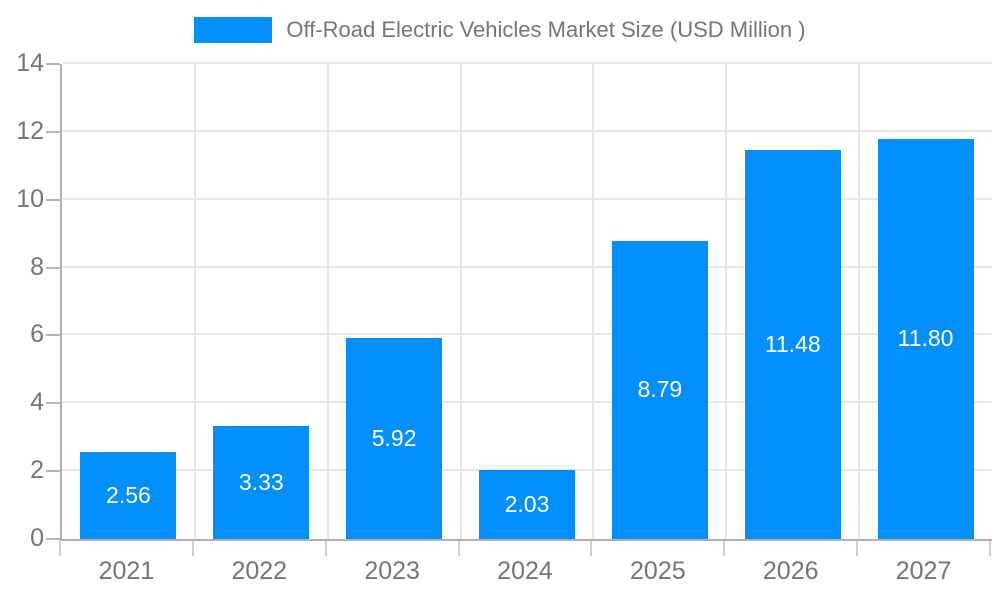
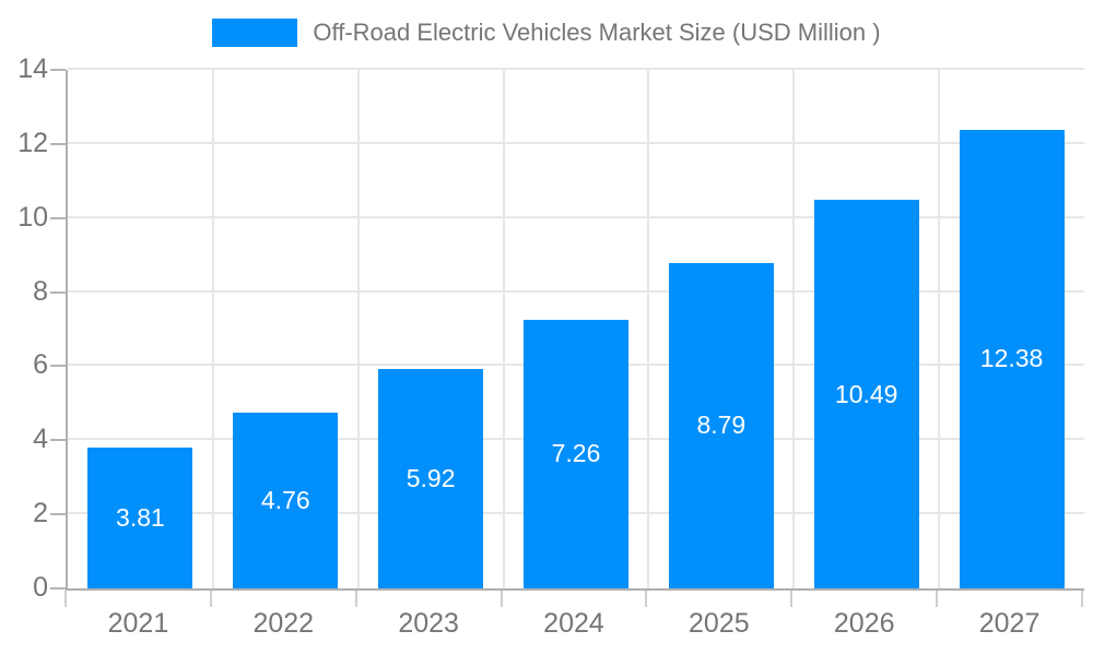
2021: 2.56 -> 3.81
2022: 3.33 -> 4.76
2024: 2.03 -> 7.26
2026: 11.48 -> 10.49
2027: 11.80 -> 12.38
